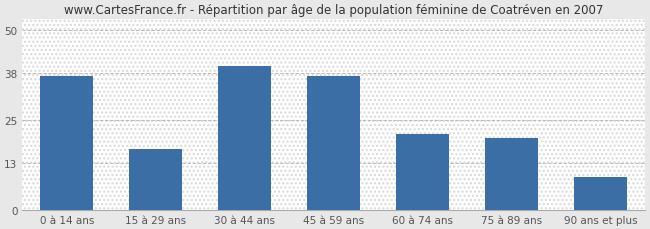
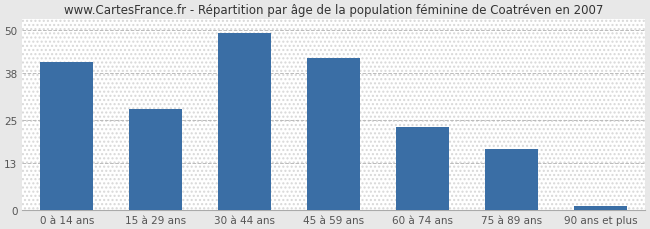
0 à 14 ans: 37 -> 41
15 à 29 ans: 17 -> 28
30 à 44 ans: 40 -> 49
45 à 59 ans: 37 -> 42
60 à 74 ans: 21 -> 23
75 à 89 ans: 20 -> 17
90 ans et plus: 9 -> 1
